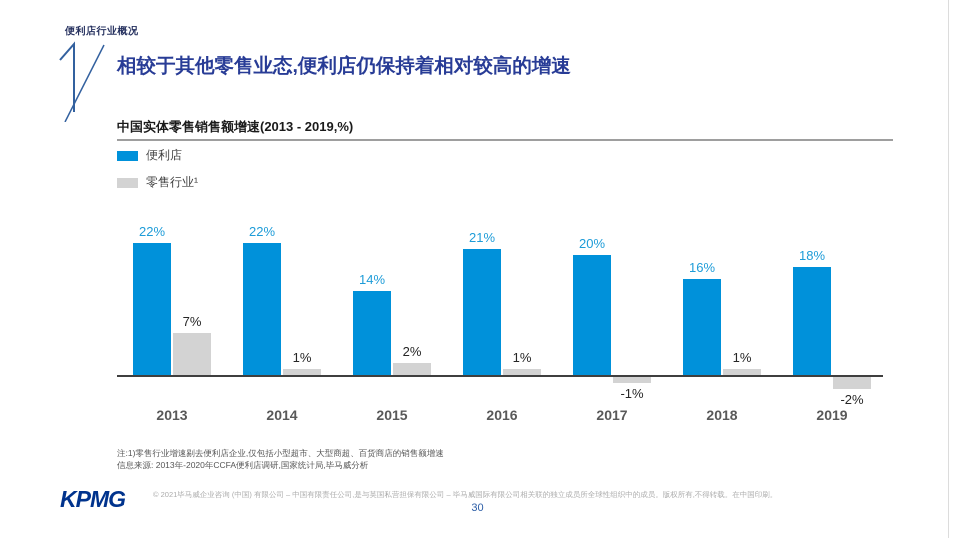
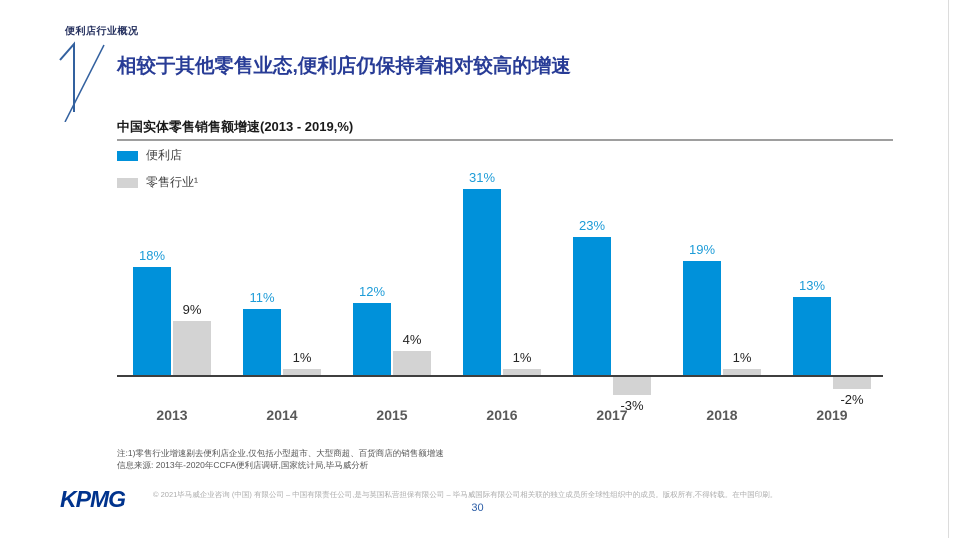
便利店/2013: 22% -> 18%
零售行业¹/2013: 7% -> 9%
便利店/2014: 22% -> 11%
便利店/2015: 14% -> 12%
零售行业¹/2015: 2% -> 4%
便利店/2016: 21% -> 31%
便利店/2017: 20% -> 23%
零售行业¹/2017: -1% -> -3%
便利店/2018: 16% -> 19%
便利店/2019: 18% -> 13%
